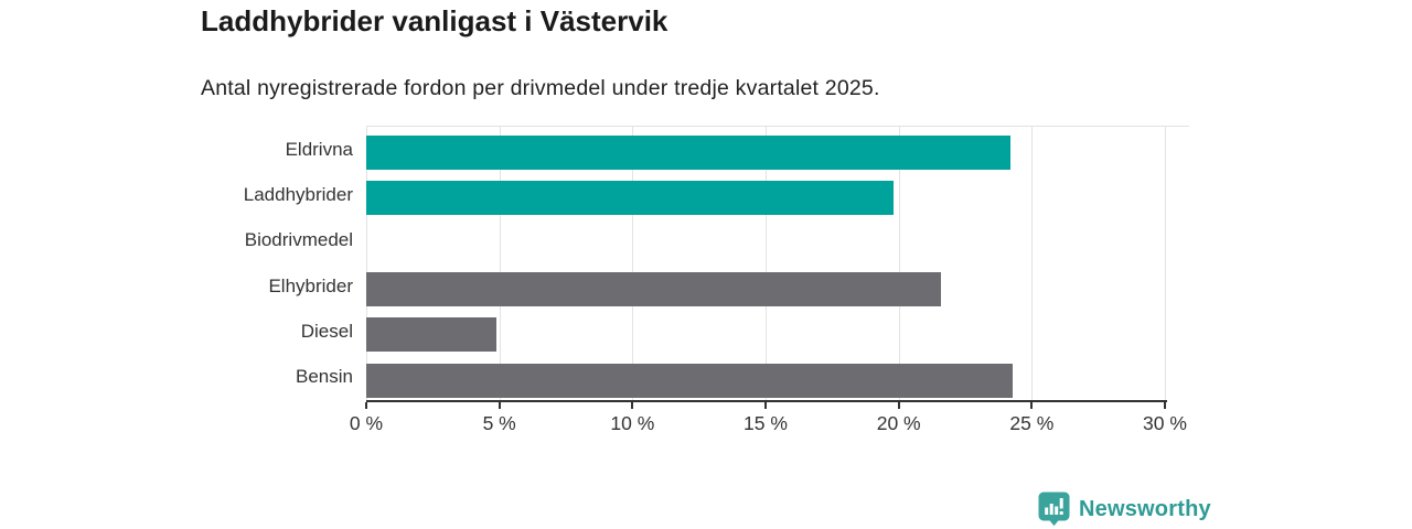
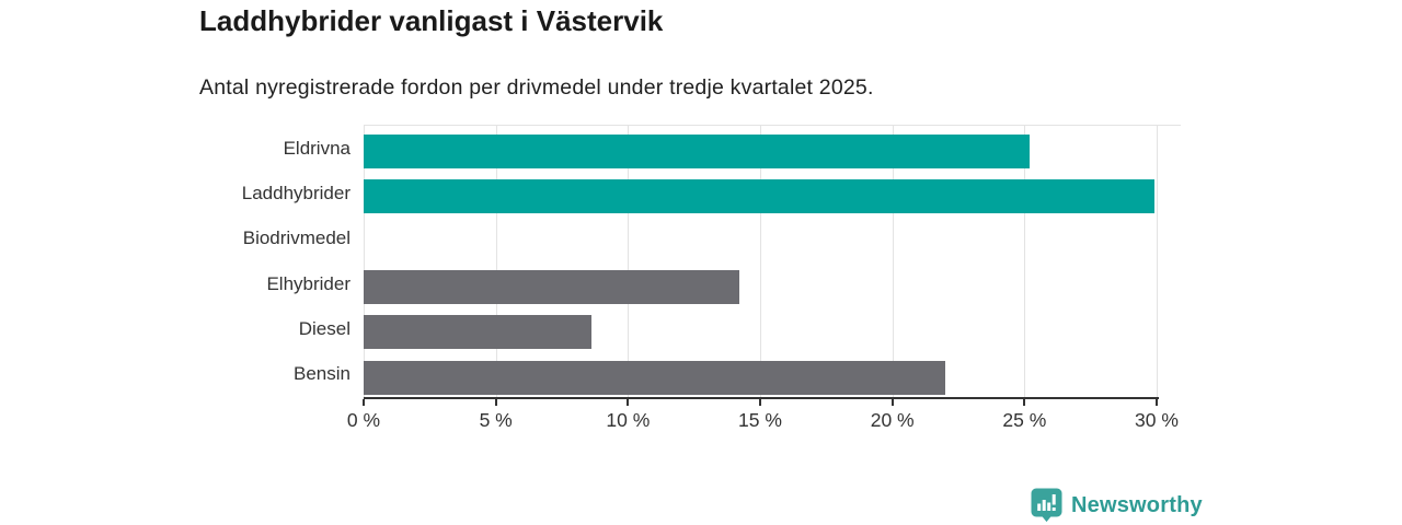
Eldrivna: 24.2% -> 25.2%
Laddhybrider: 19.8% -> 29.9%
Elhybrider: 21.6% -> 14.2%
Diesel: 4.9% -> 8.6%
Bensin: 24.3% -> 22.0%
